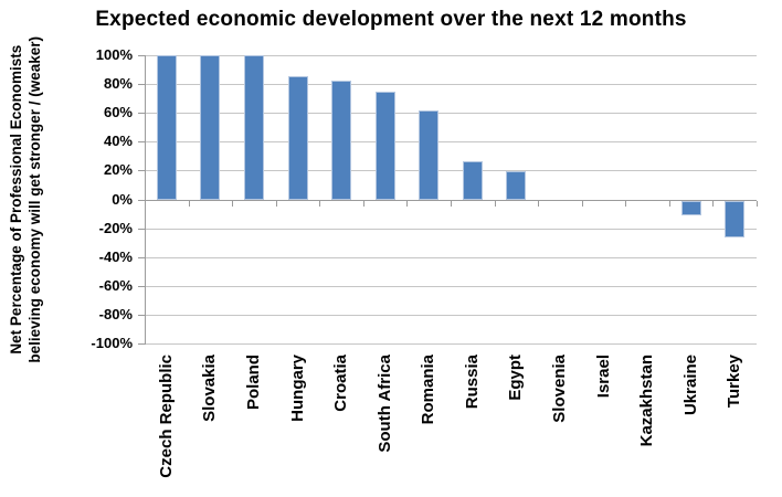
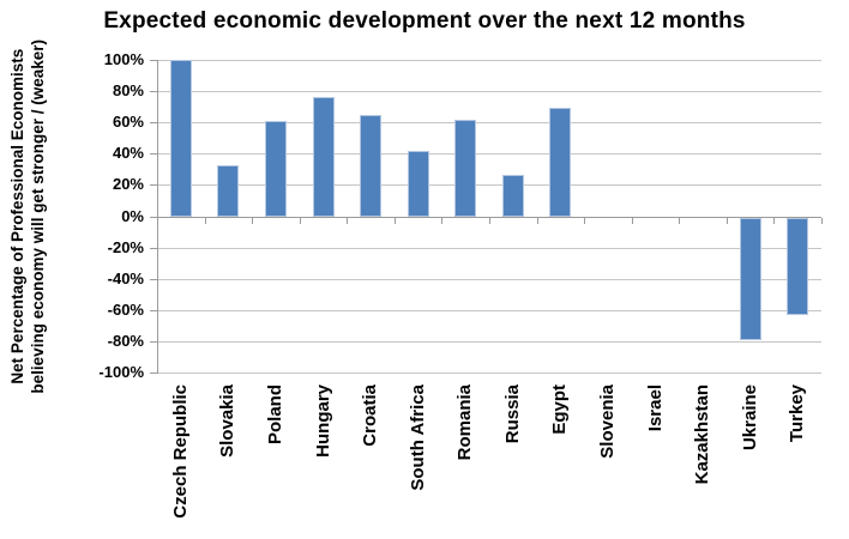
Slovakia: 100% -> 33%
Poland: 100% -> 61%
Hungary: 86% -> 77%
Croatia: 83% -> 65%
South Africa: 75% -> 42%
Egypt: 20% -> 70%
Ukraine: -10% -> -78%
Turkey: -25% -> -62%
